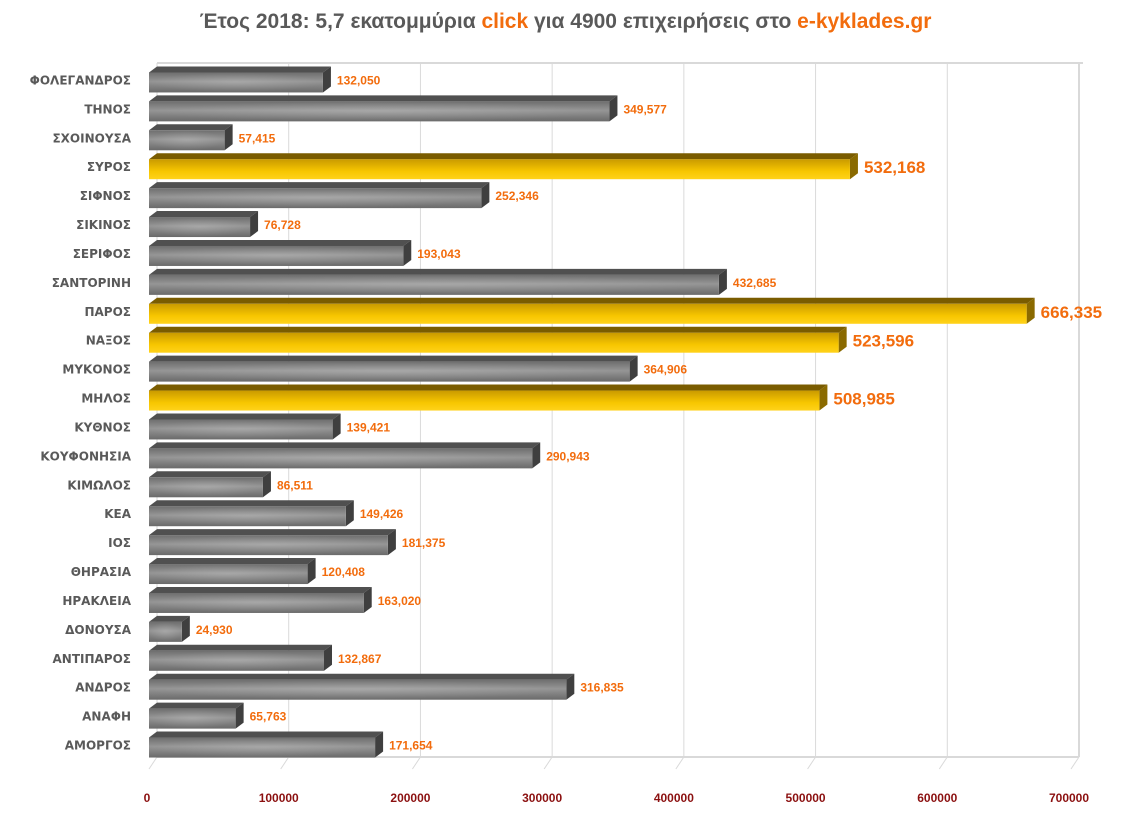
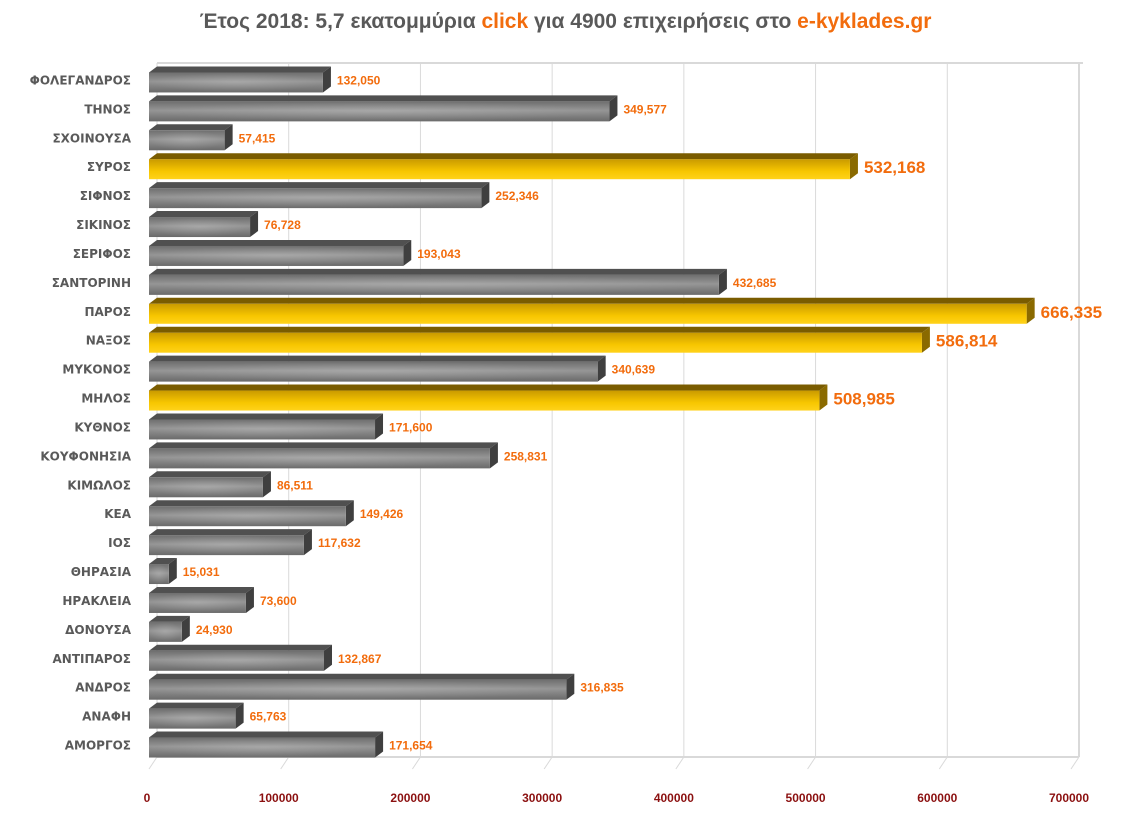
ΝΑΞΟΣ: 523,596 -> 586,814
ΜΥΚΟΝΟΣ: 364,906 -> 340,639
ΚΥΘΝΟΣ: 139,421 -> 171,600
ΚΟΥΦΟΝΗΣΙΑ: 290,943 -> 258,831
ΙΟΣ: 181,375 -> 117,632
ΘΗΡΑΣΙΑ: 120,408 -> 15,031
ΗΡΑΚΛΕΙΑ: 163,020 -> 73,600
